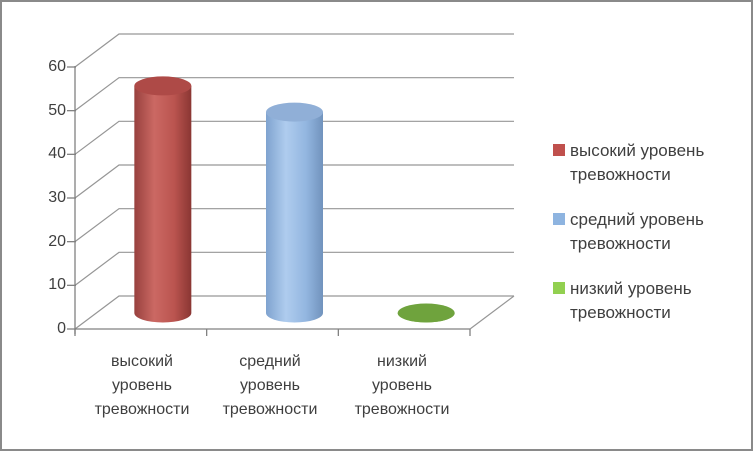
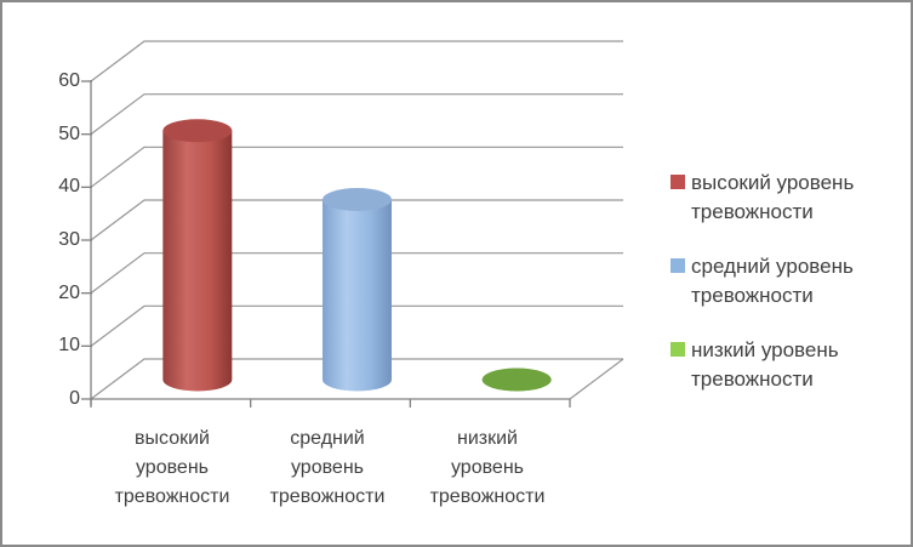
высокий уровень тревожности: 52 -> 47
средний уровень тревожности: 46 -> 34
